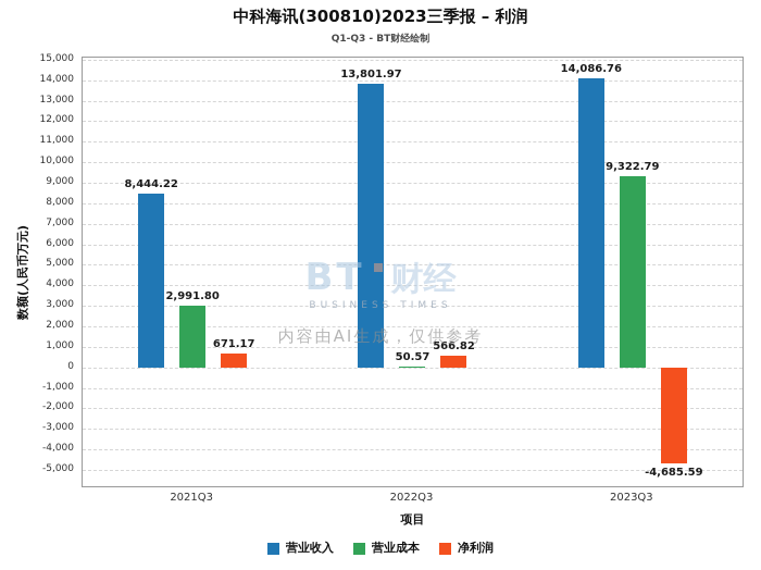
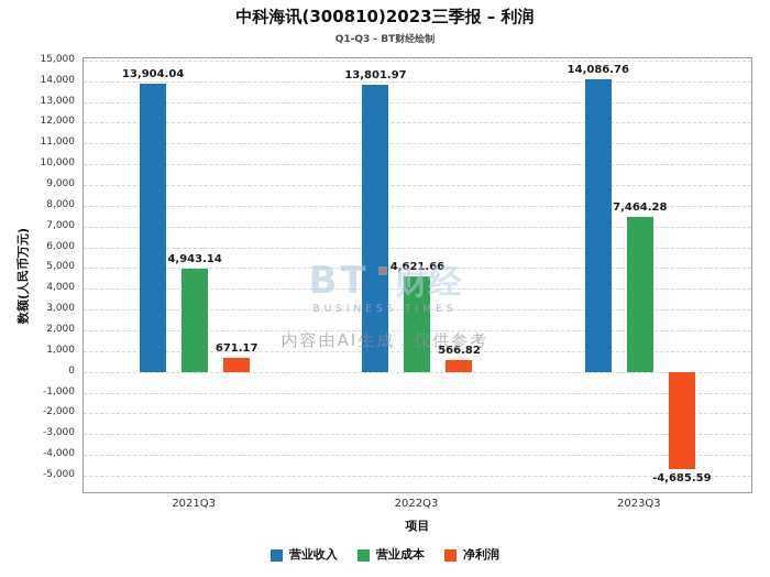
营业收入/2021Q3: 8,444.22 -> 13,904.04
营业成本/2021Q3: 2,991.80 -> 4,943.14
营业成本/2022Q3: 50.57 -> 4,621.66
营业成本/2023Q3: 9,322.79 -> 7,464.28
